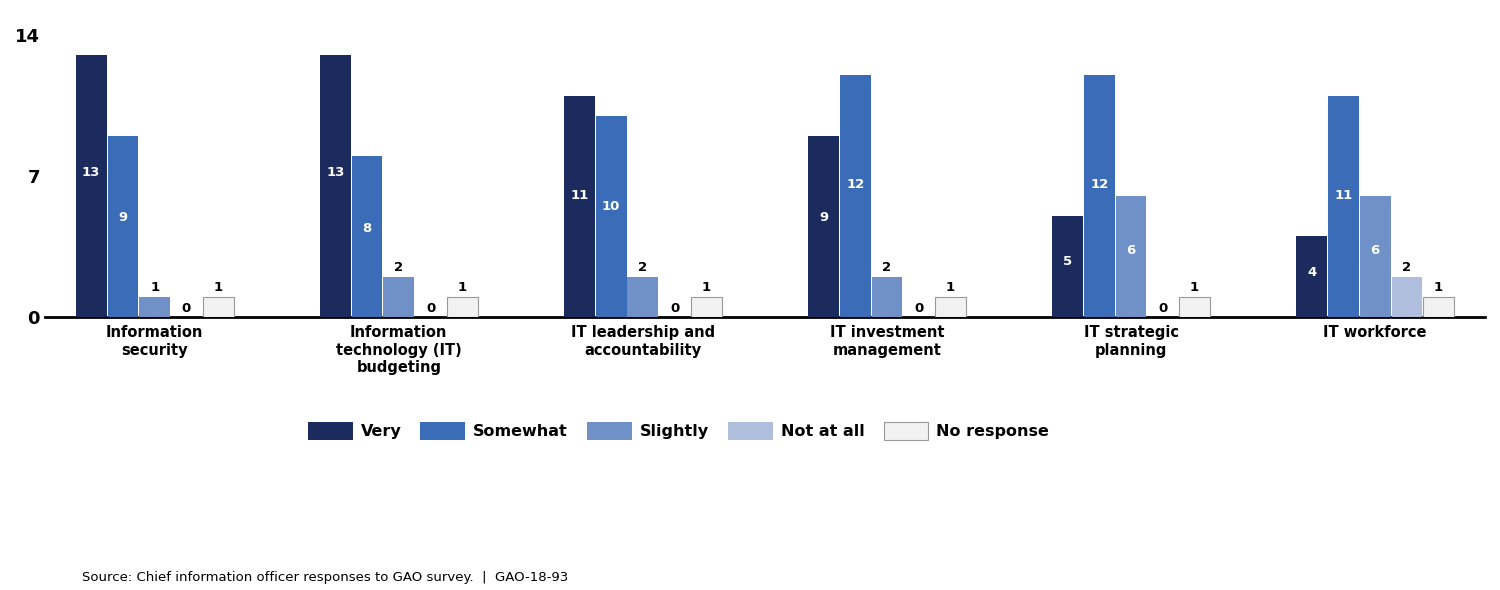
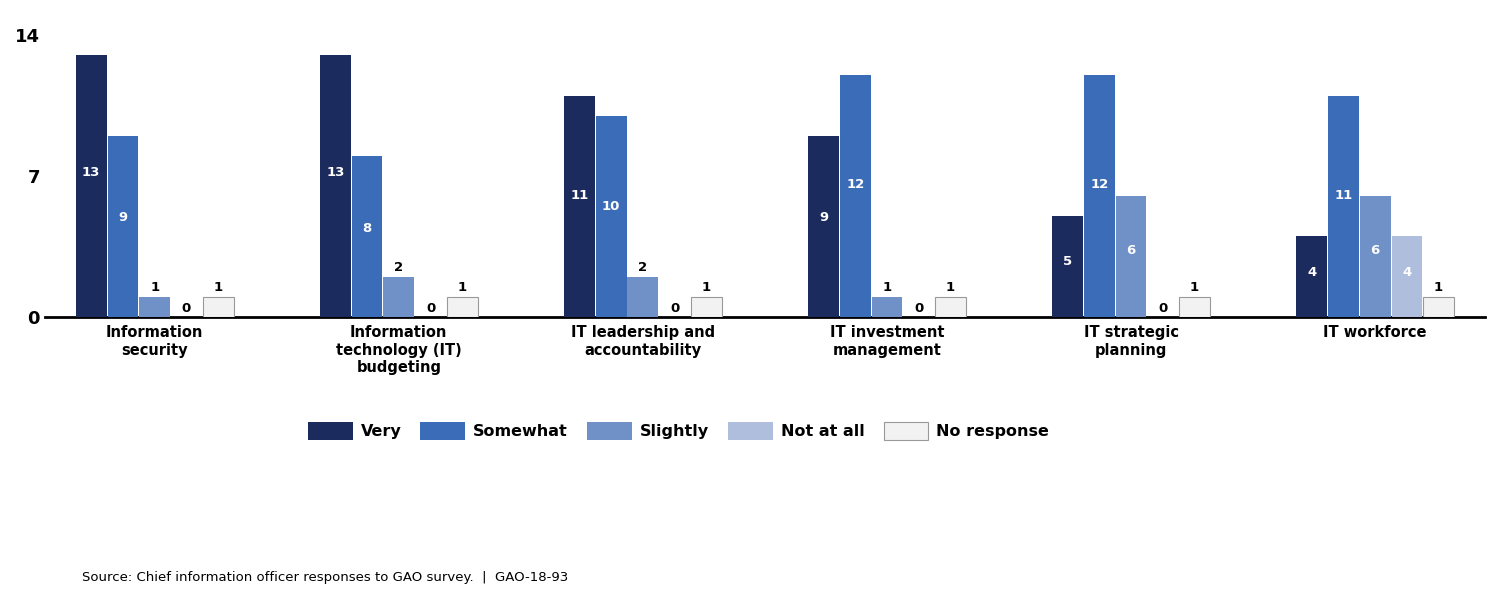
Slightly/IT investment management: 2 -> 1
Not at all/IT workforce: 2 -> 4
